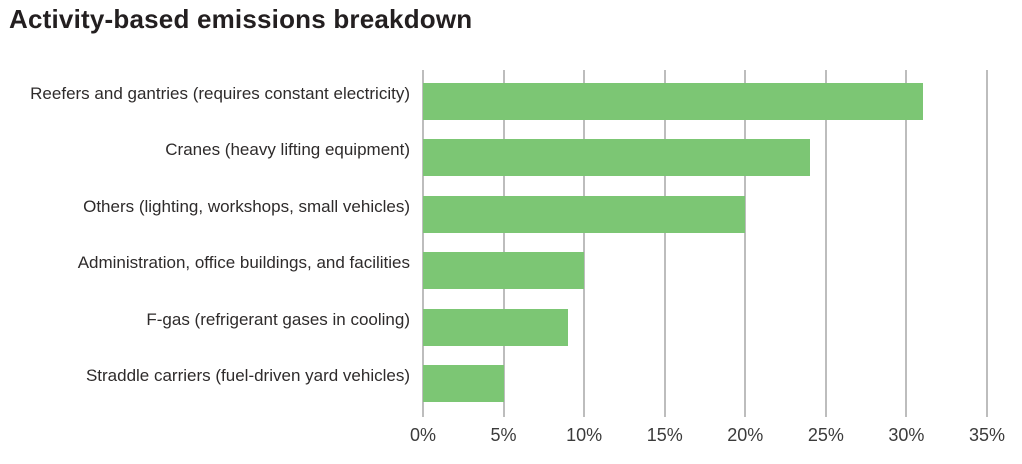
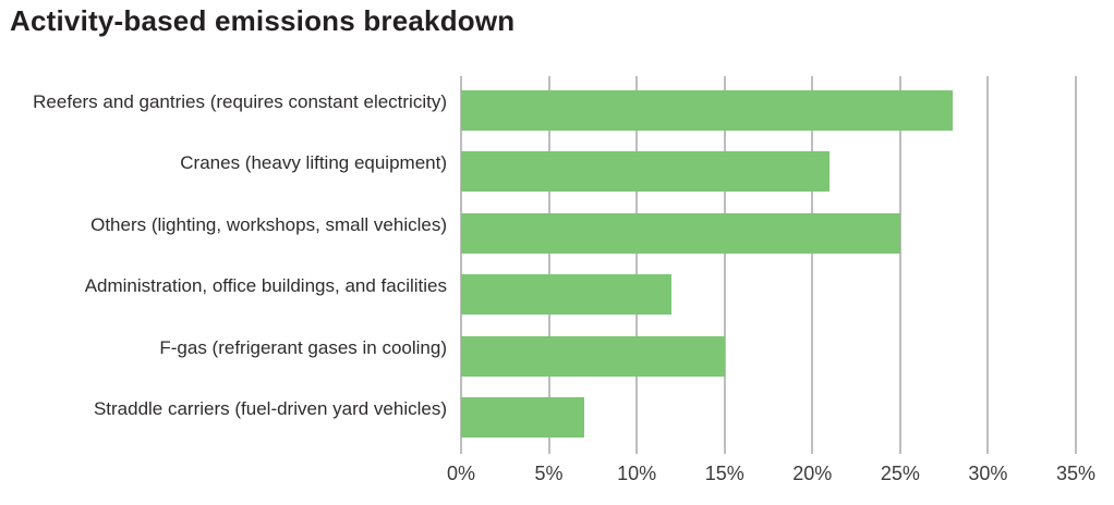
Reefers and gantries (requires constant electricity): 31% -> 28%
Cranes (heavy lifting equipment): 24% -> 21%
Others (lighting, workshops, small vehicles): 20% -> 25%
Administration, office buildings, and facilities: 10% -> 12%
F-gas (refrigerant gases in cooling): 9% -> 15%
Straddle carriers (fuel-driven yard vehicles): 5% -> 7%
